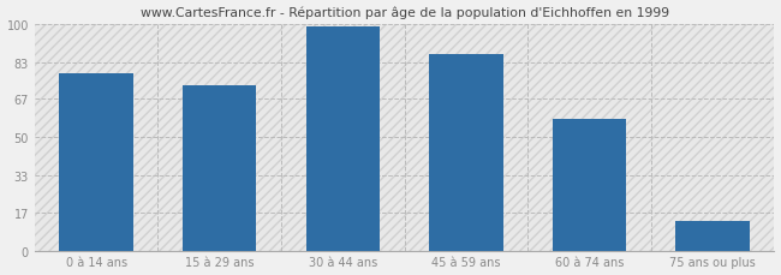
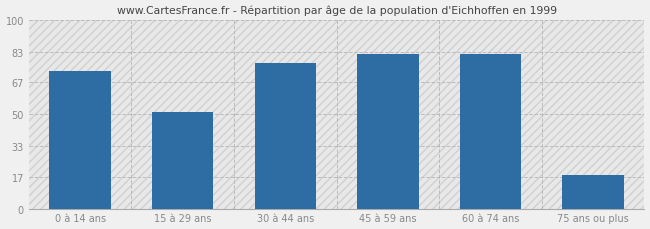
0 à 14 ans: 78 -> 73
15 à 29 ans: 73 -> 51
30 à 44 ans: 99 -> 77
45 à 59 ans: 87 -> 82
60 à 74 ans: 58 -> 82
75 ans ou plus: 13 -> 18
